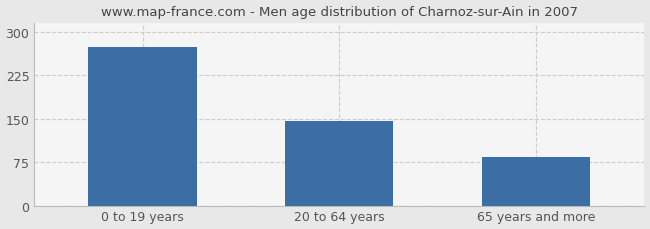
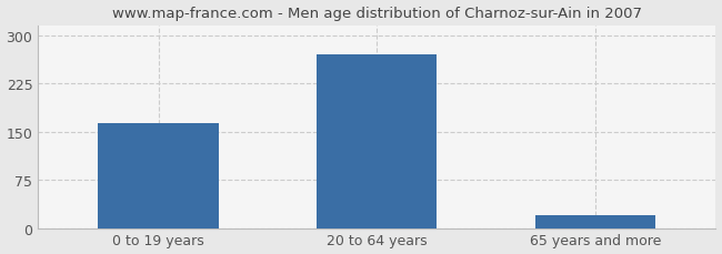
0 to 19 years: 274 -> 163
20 to 64 years: 146 -> 270
65 years and more: 84 -> 20
